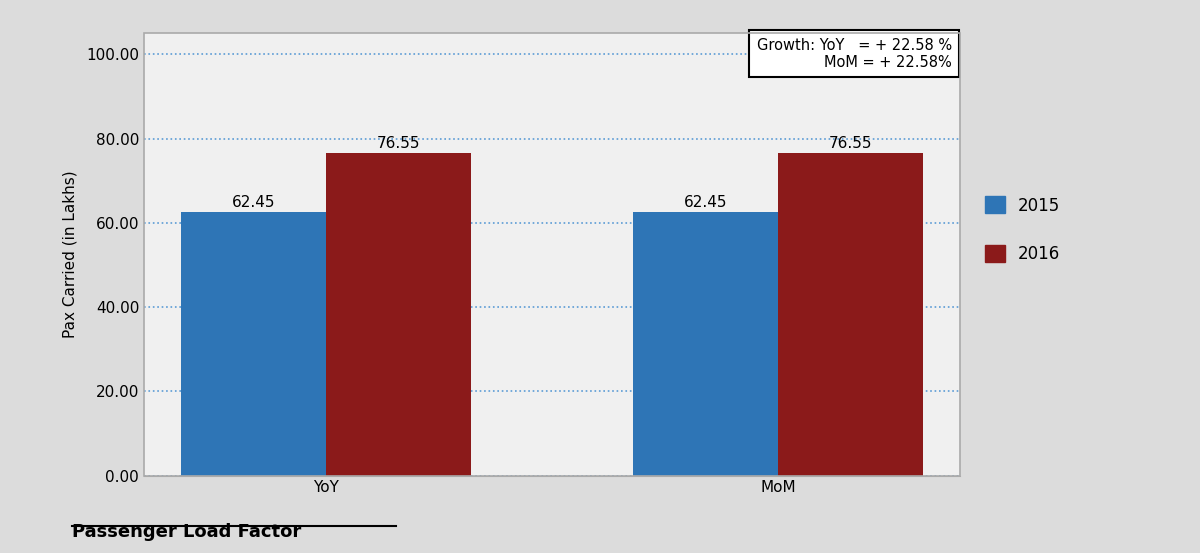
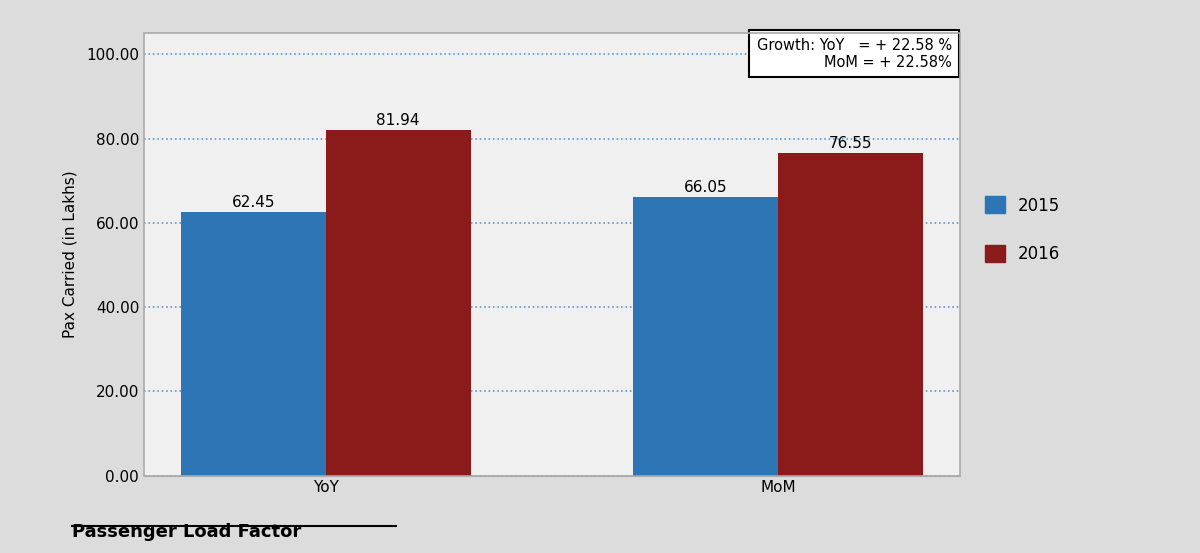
2016/YoY: 76.55 -> 81.94
2015/MoM: 62.45 -> 66.05
